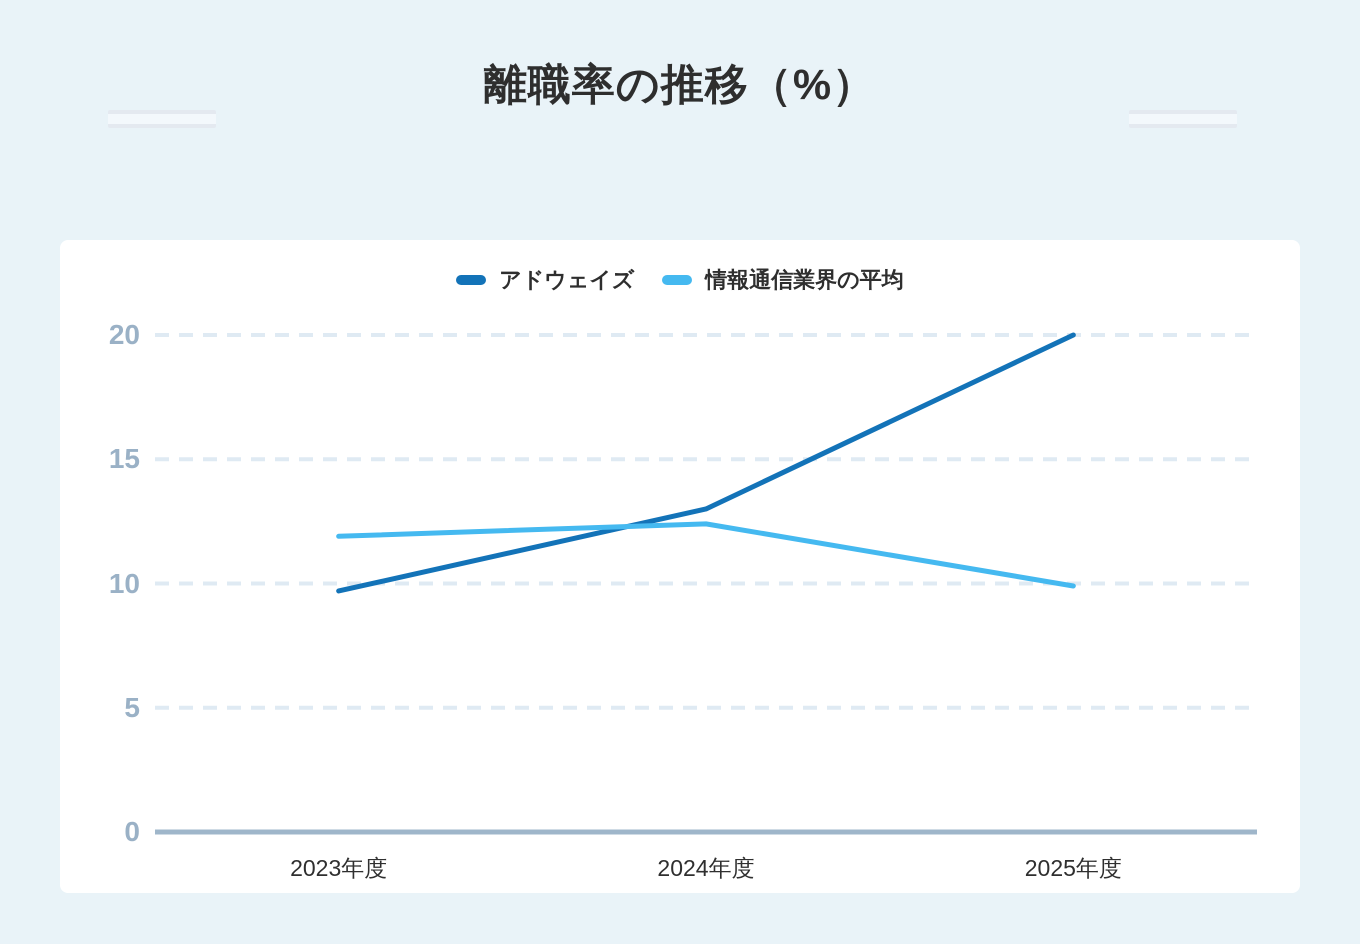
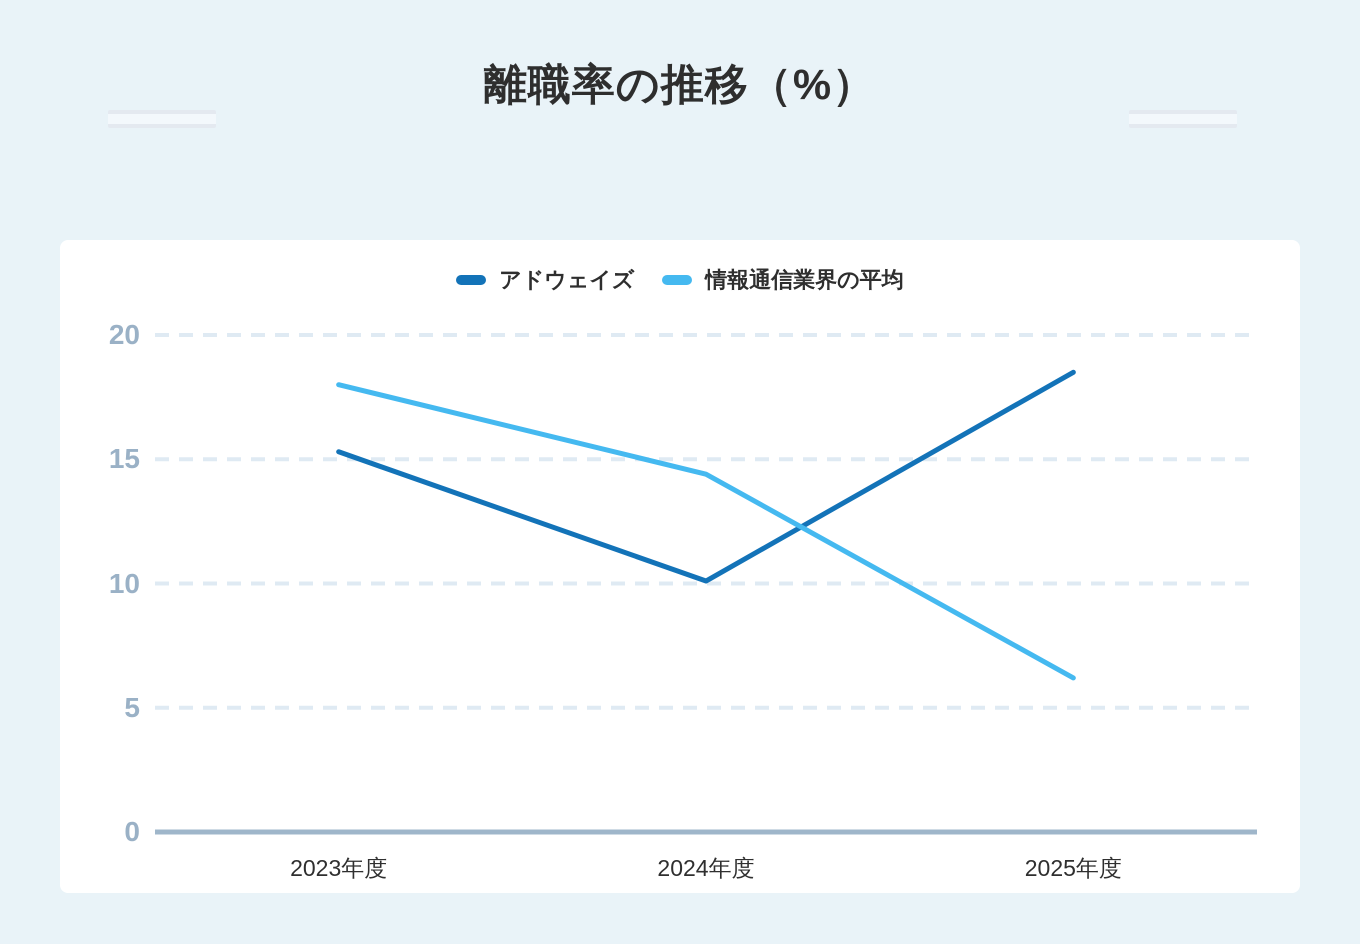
アドウェイズ/2023年度: 9.7 -> 15.3
情報通信業界の平均/2023年度: 11.9 -> 18.0
アドウェイズ/2024年度: 13.0 -> 10.1
情報通信業界の平均/2024年度: 12.4 -> 14.4
アドウェイズ/2025年度: 20.0 -> 18.5
情報通信業界の平均/2025年度: 9.9 -> 6.2
